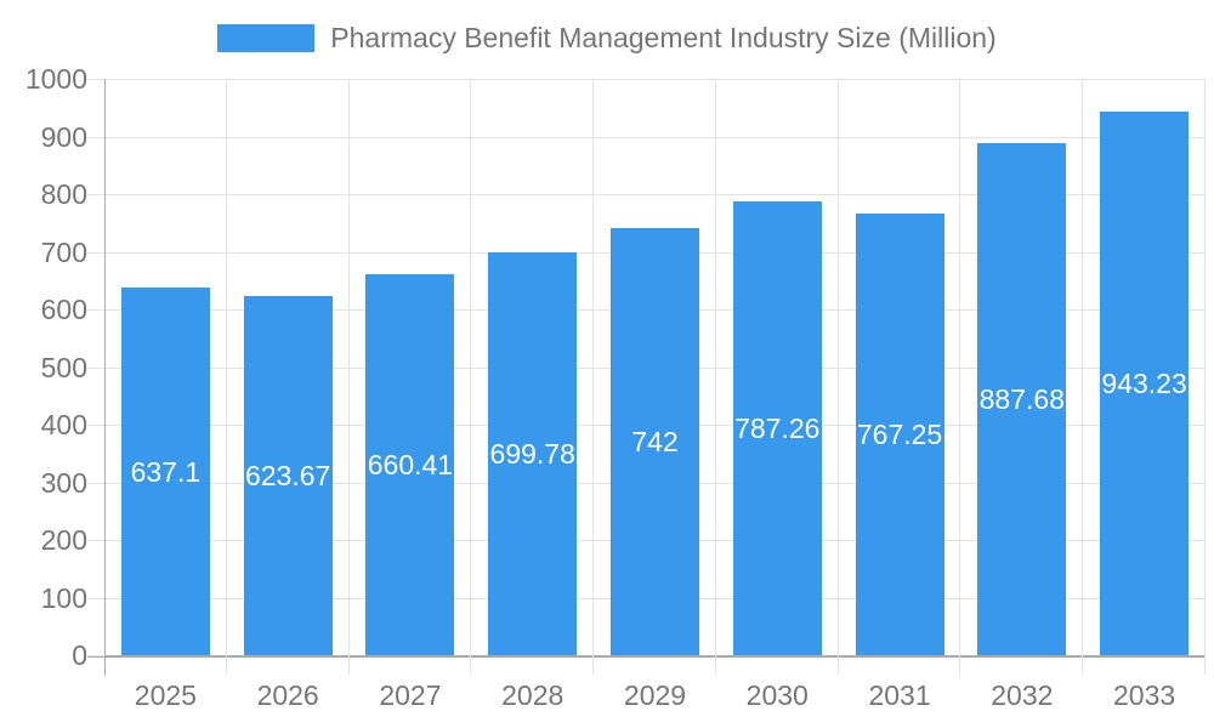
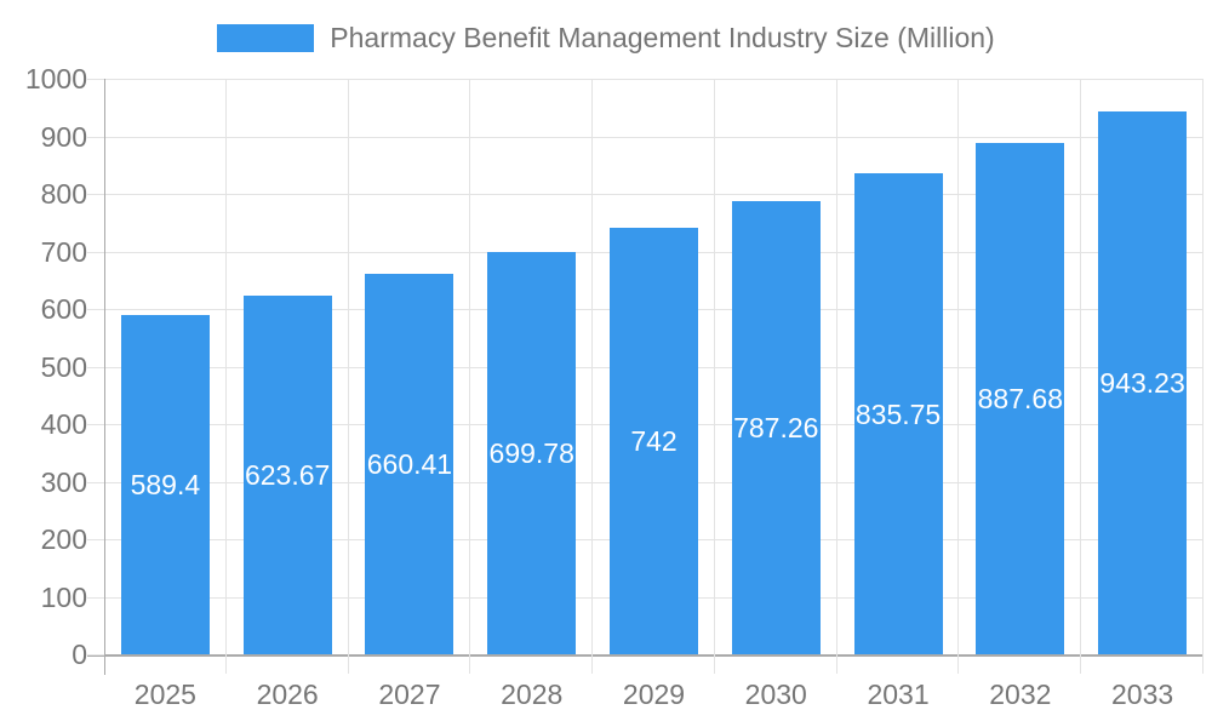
2025: 637.1 -> 589.4
2031: 767.25 -> 835.75
